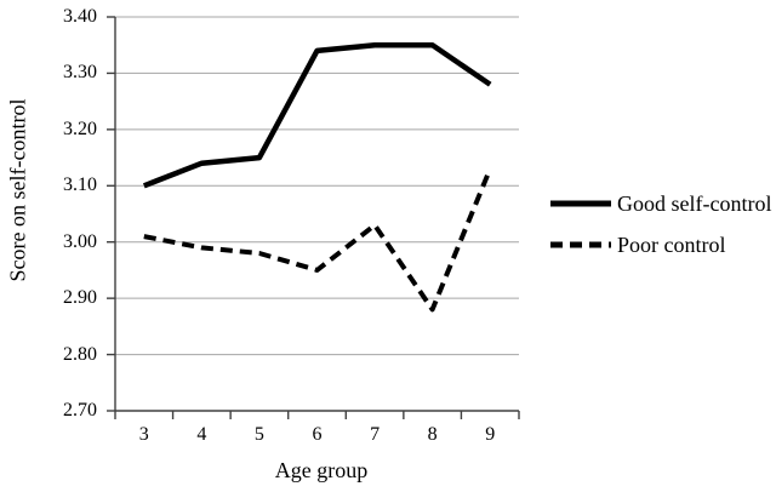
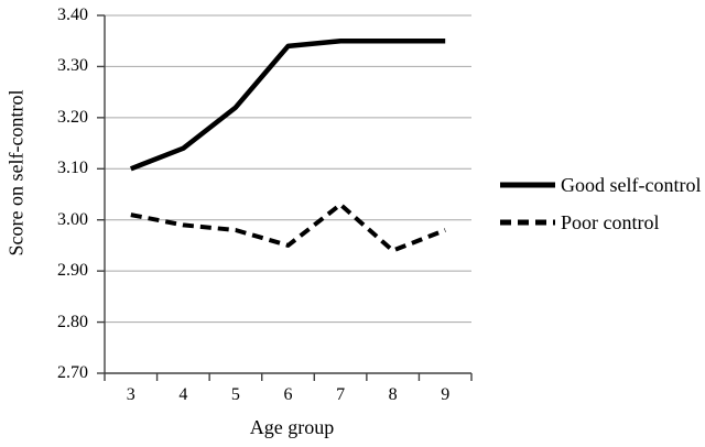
Good self-control/5: 3.15 -> 3.22
Poor control/8: 2.88 -> 2.94
Good self-control/9: 3.28 -> 3.35
Poor control/9: 3.13 -> 2.98
